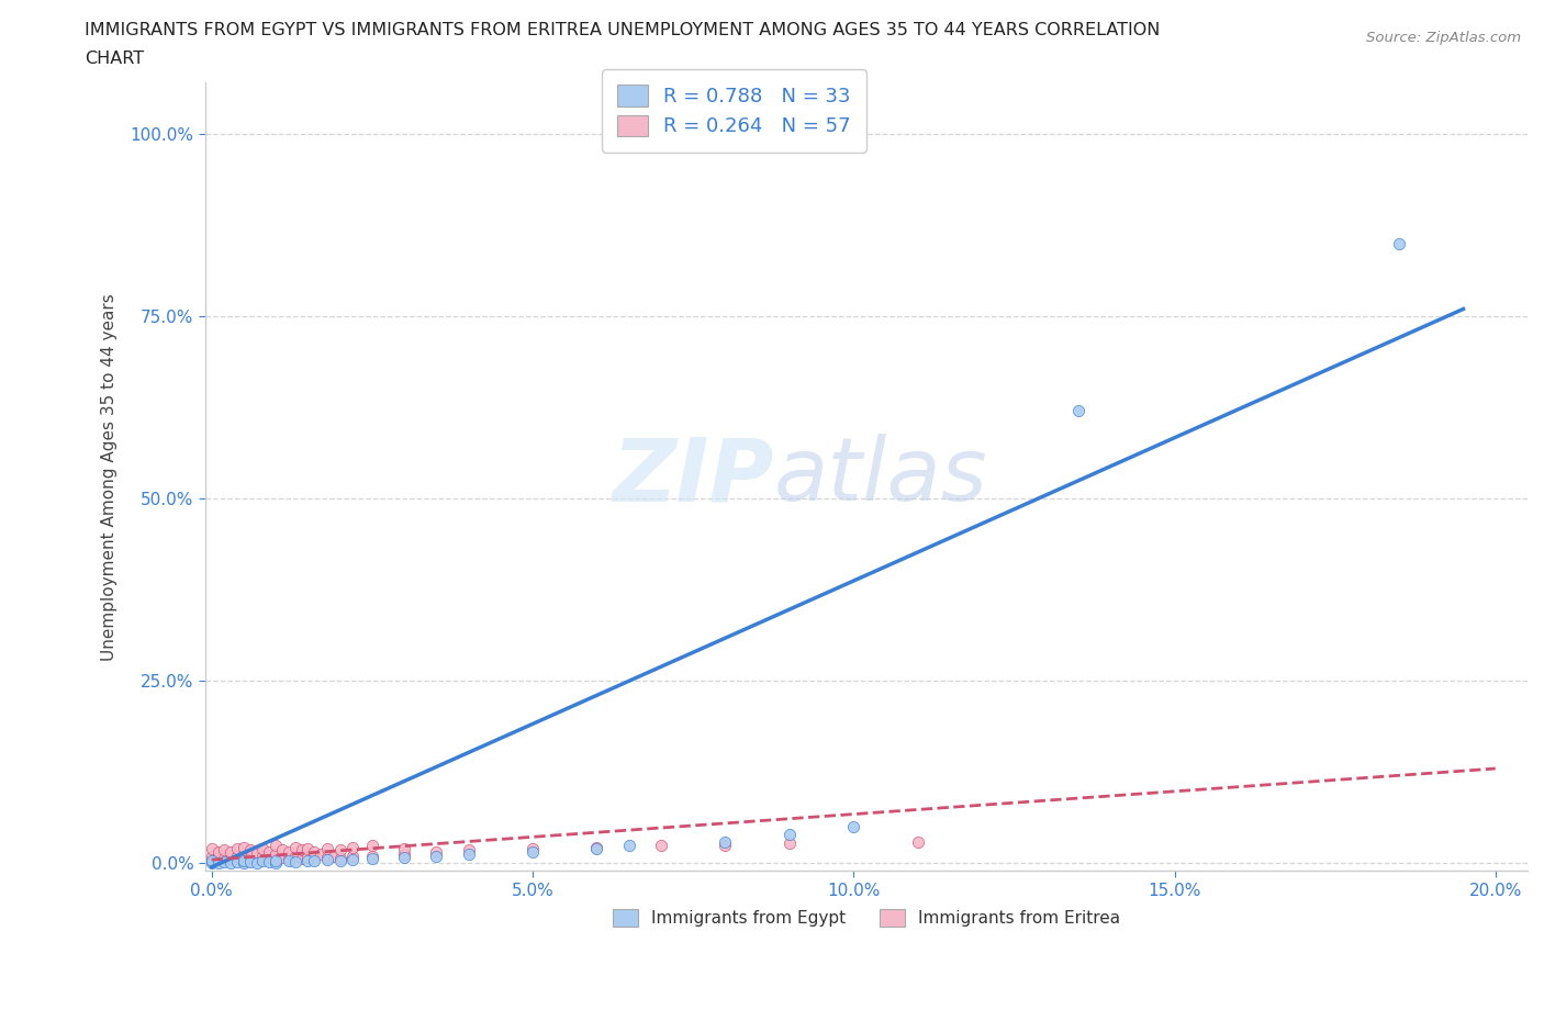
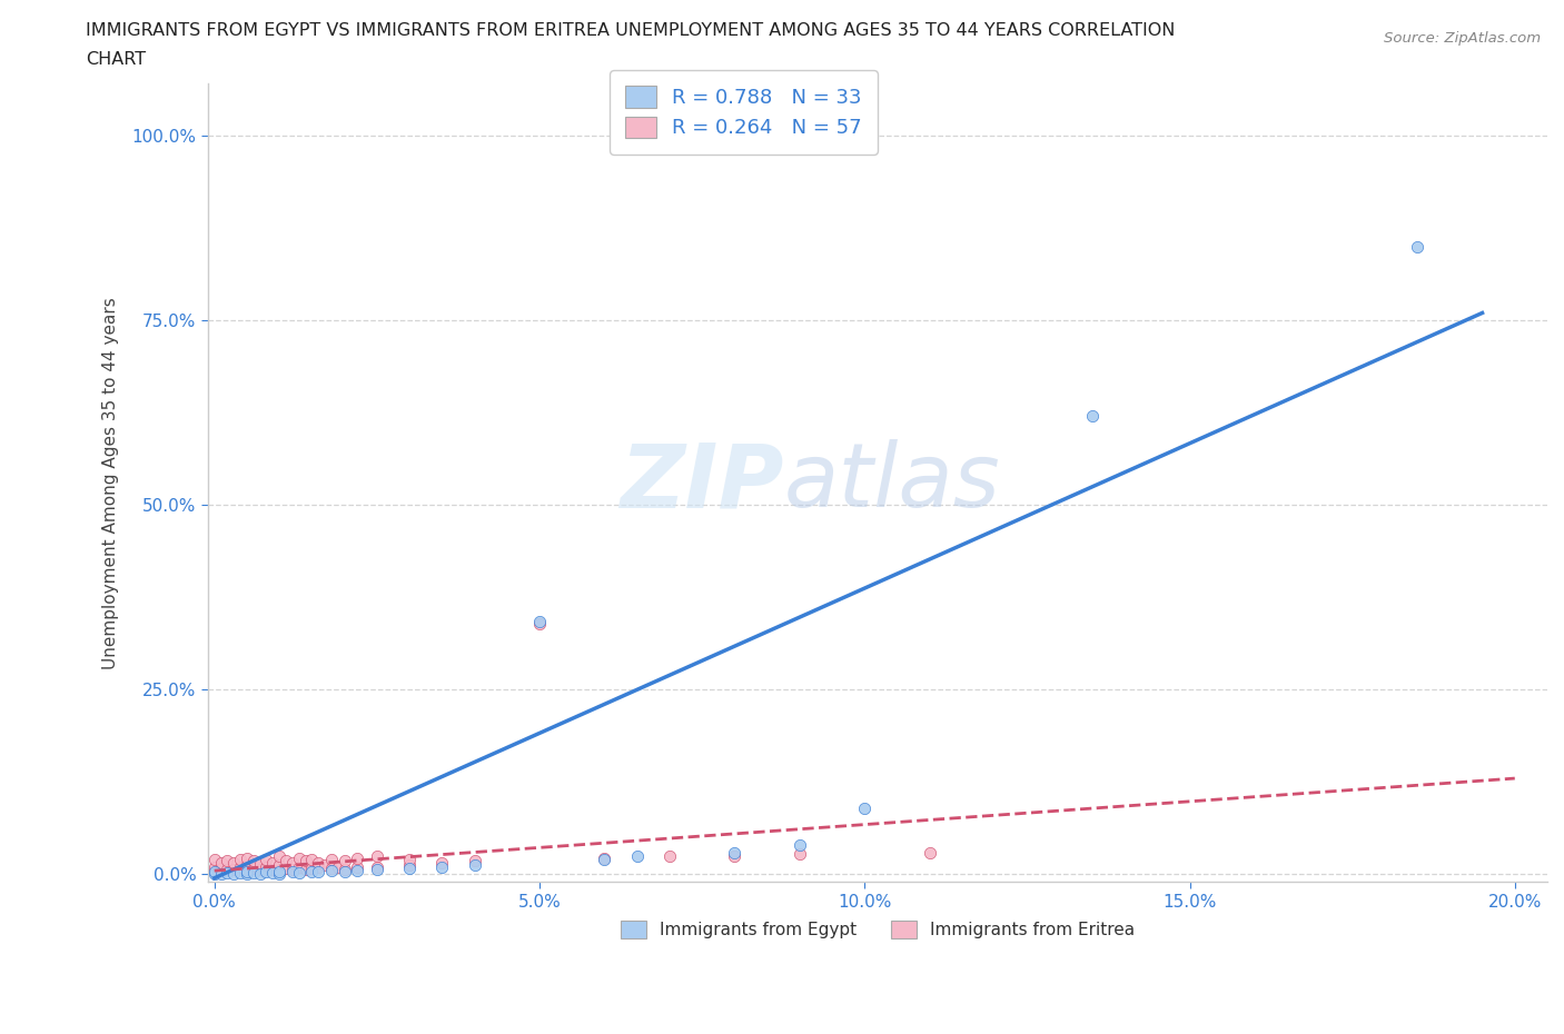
Immigrants from Egypt/5.0%: 1.5% -> 34.2%
Immigrants from Eritrea/5.0%: 2.0% -> 34.0%
Immigrants from Egypt/10.0%: 5.0% -> 9.0%
